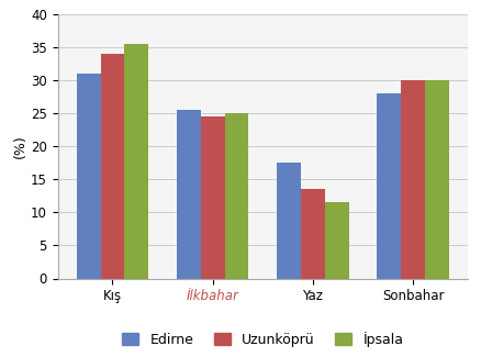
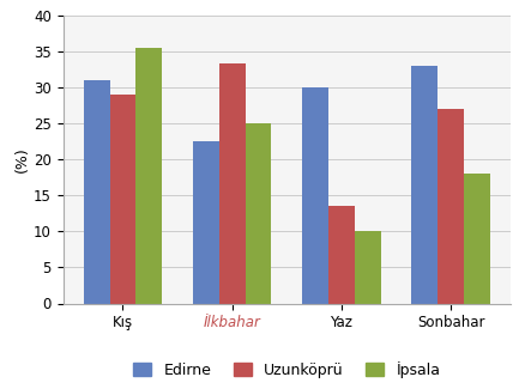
Uzunköprü/Kış: 34.0 -> 29.0
Edirne/İlkbahar: 25.5 -> 22.6
Uzunköprü/İlkbahar: 24.5 -> 33.4
Edirne/Yaz: 17.5 -> 30.0
İpsala/Yaz: 11.5 -> 10.0
Edirne/Sonbahar: 28.0 -> 33.0
Uzunköprü/Sonbahar: 30.0 -> 27.0
İpsala/Sonbahar: 30.0 -> 18.0
